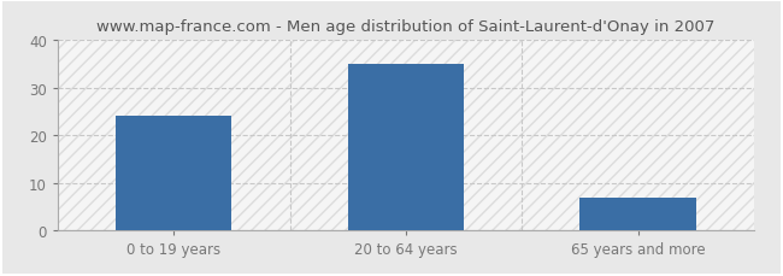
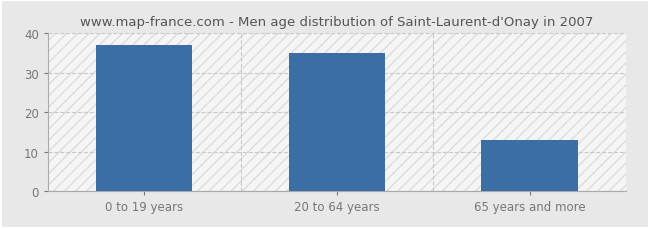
0 to 19 years: 24 -> 37
65 years and more: 7 -> 13
